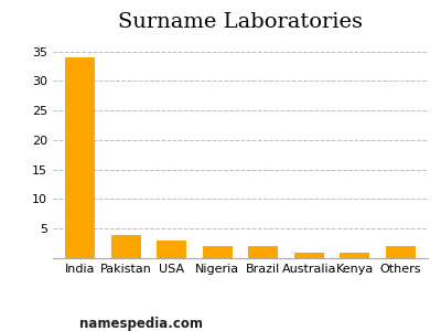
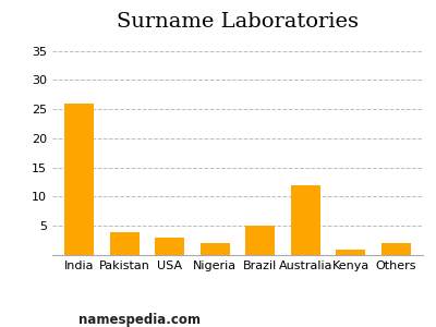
India: 34 -> 26
Brazil: 2 -> 5
Australia: 1 -> 12
